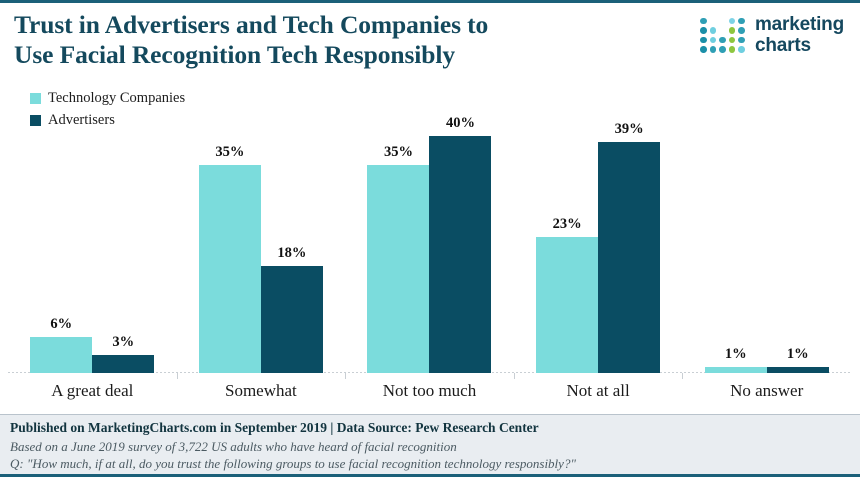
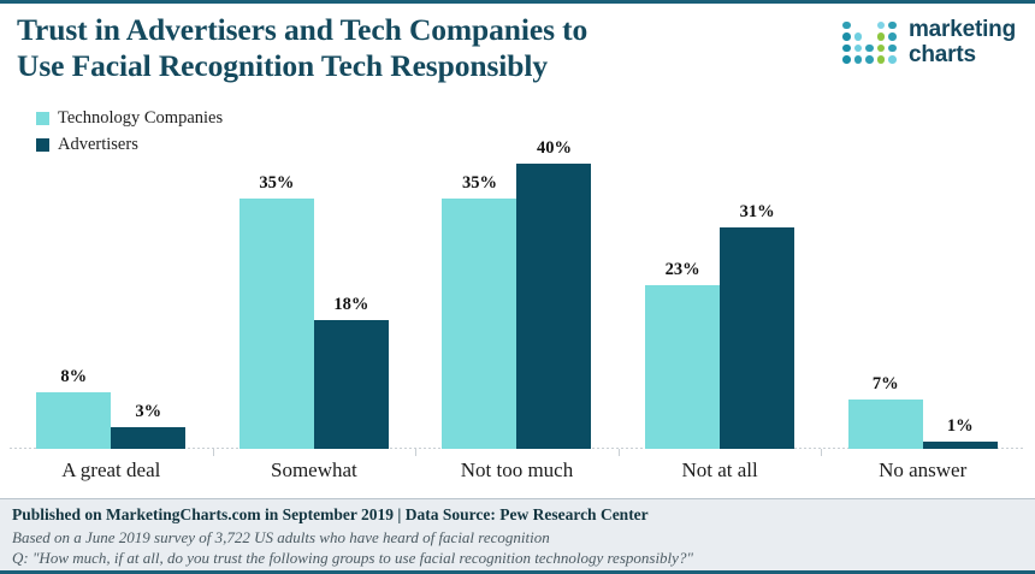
Technology Companies/A great deal: 6% -> 8%
Advertisers/Not at all: 39% -> 31%
Technology Companies/No answer: 1% -> 7%
